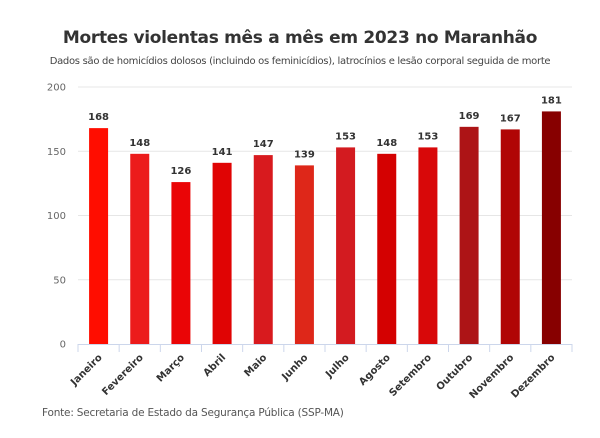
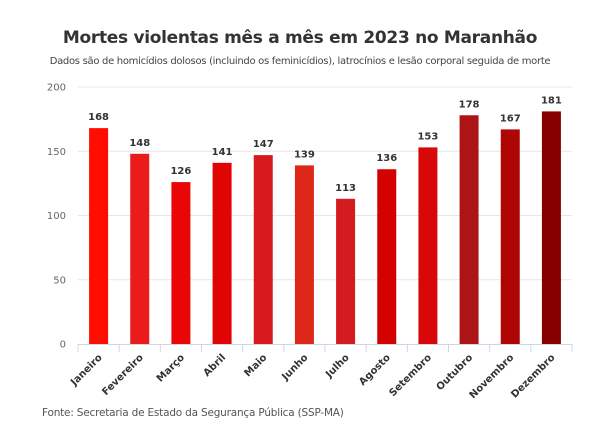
Julho: 153 -> 113
Agosto: 148 -> 136
Outubro: 169 -> 178
